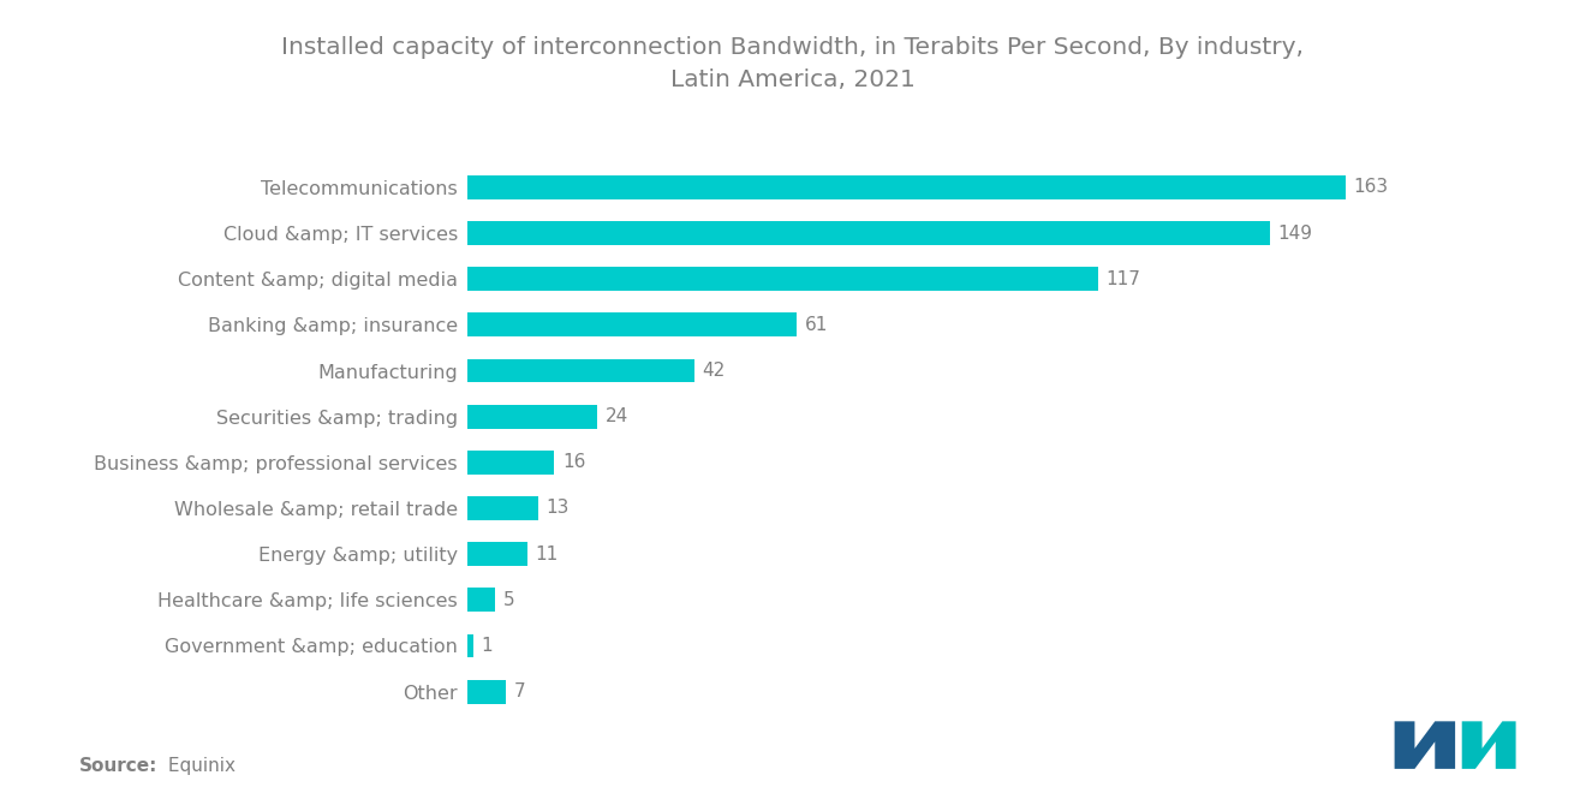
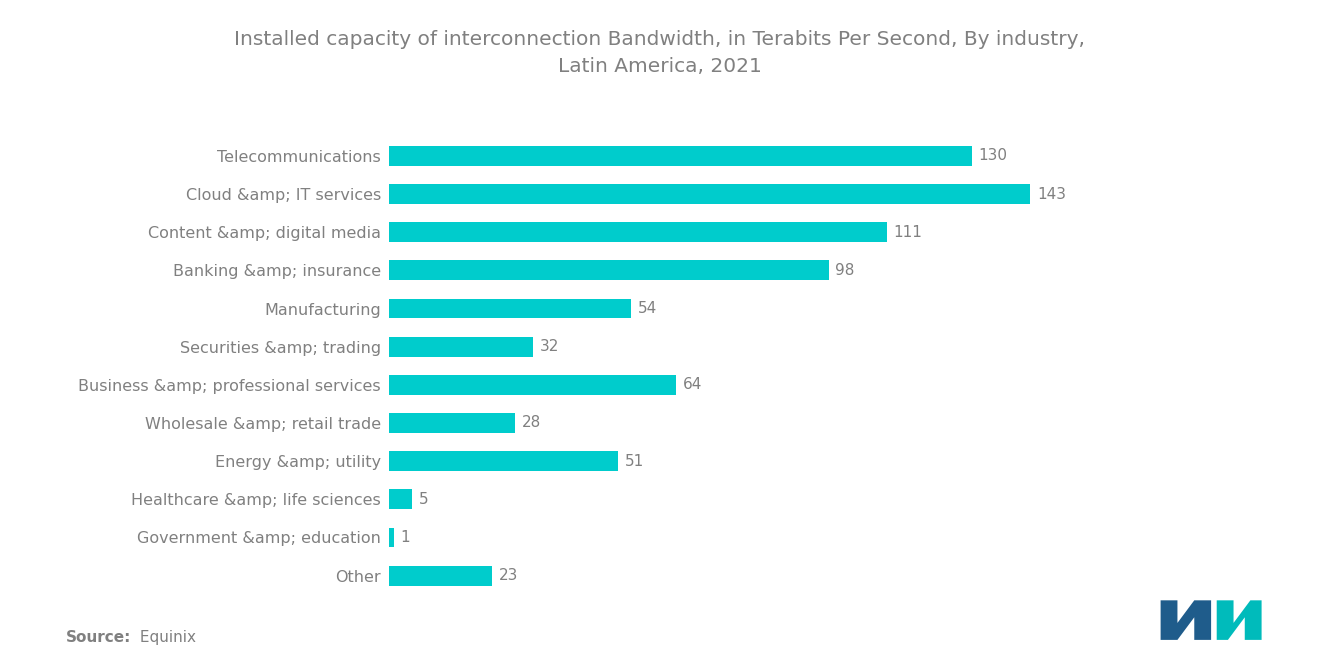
Telecommunications: 163 -> 130
Cloud &amp; IT services: 149 -> 143
Content &amp; digital media: 117 -> 111
Banking &amp; insurance: 61 -> 98
Manufacturing: 42 -> 54
Securities &amp; trading: 24 -> 32
Business &amp; professional services: 16 -> 64
Wholesale &amp; retail trade: 13 -> 28
Energy &amp; utility: 11 -> 51
Other: 7 -> 23
